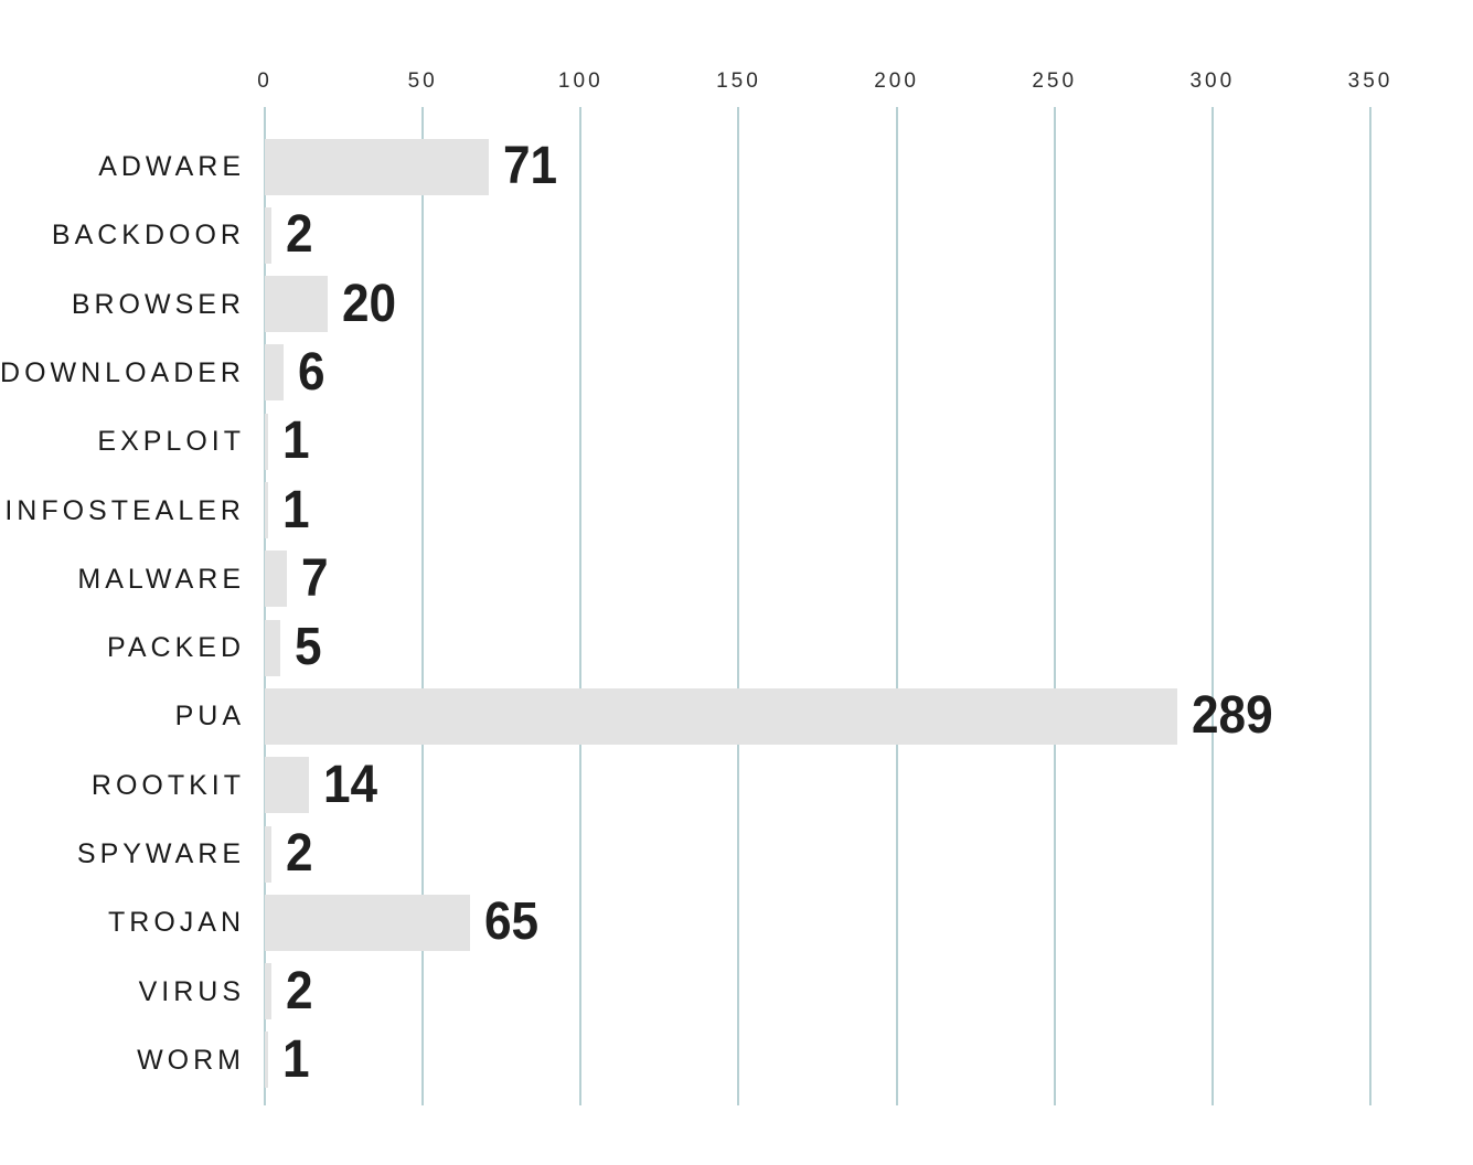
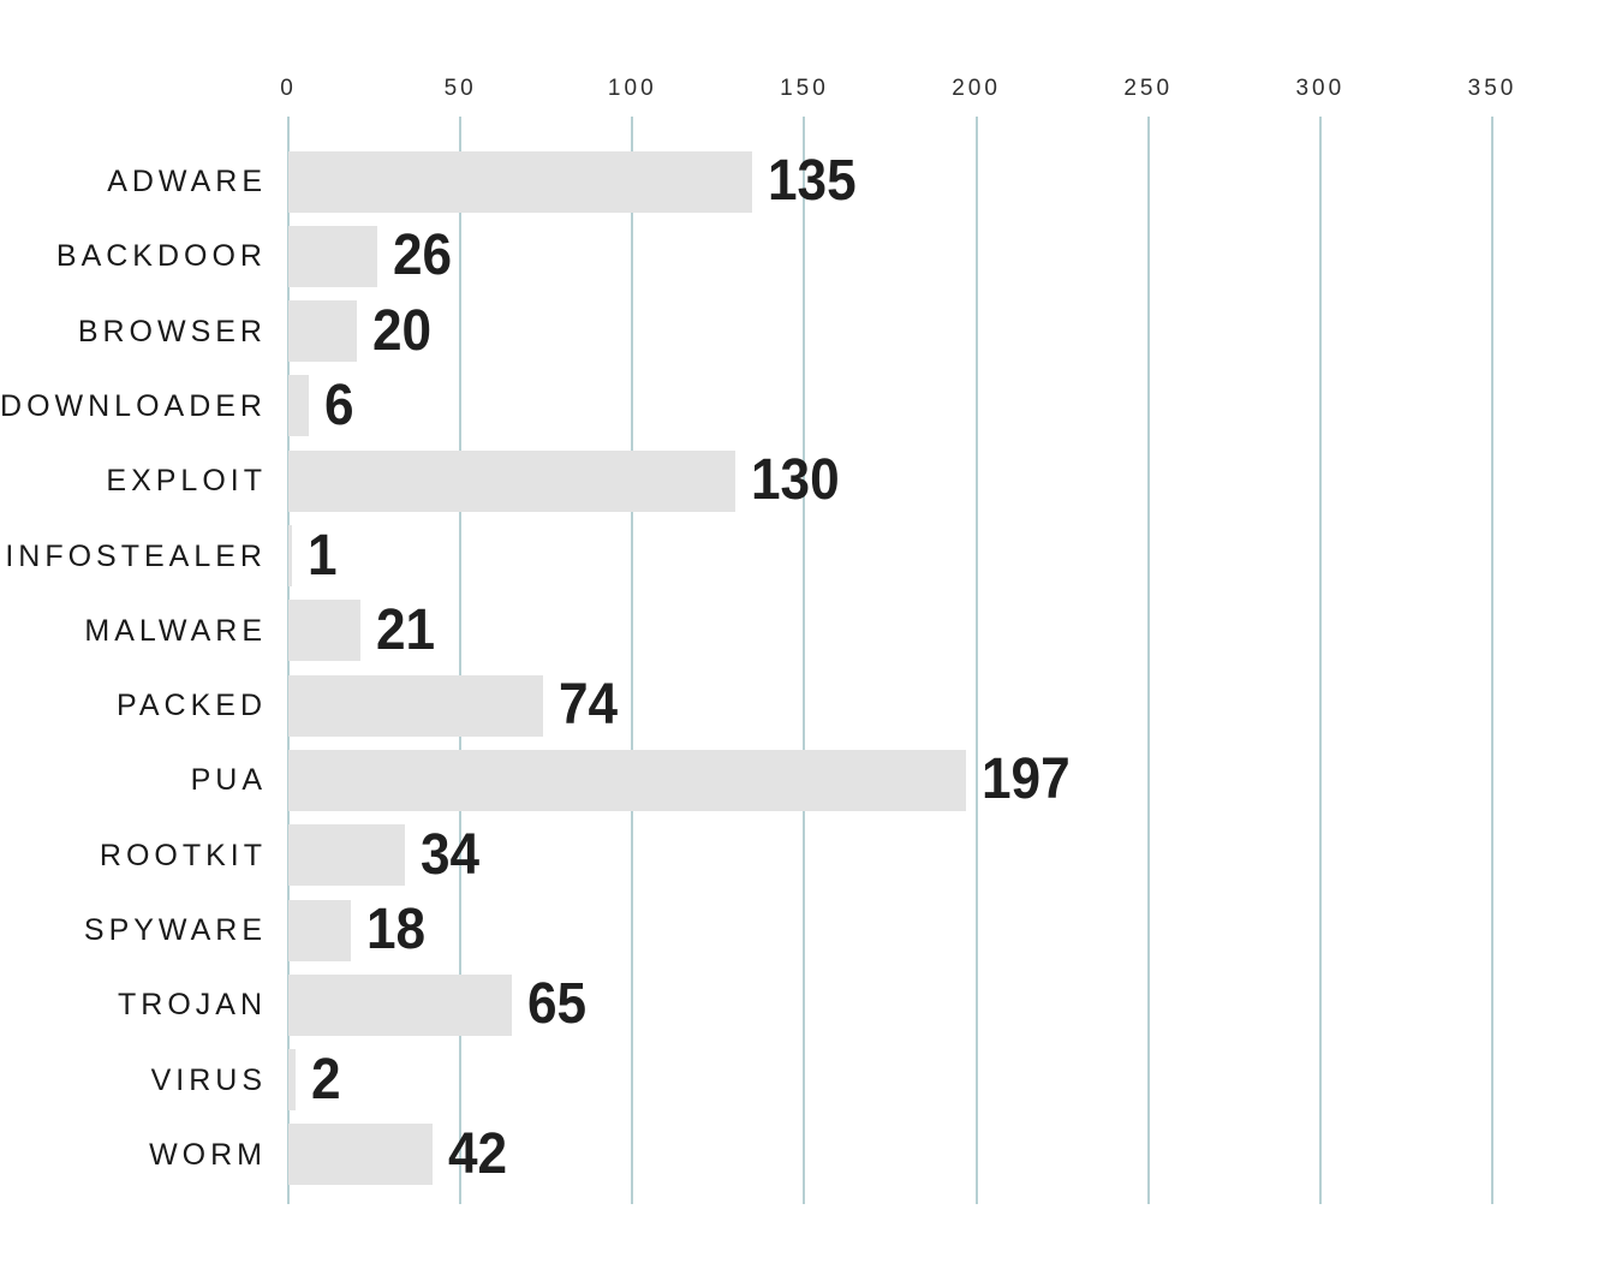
ADWARE: 71 -> 135
BACKDOOR: 2 -> 26
EXPLOIT: 1 -> 130
MALWARE: 7 -> 21
PACKED: 5 -> 74
PUA: 289 -> 197
ROOTKIT: 14 -> 34
SPYWARE: 2 -> 18
WORM: 1 -> 42
